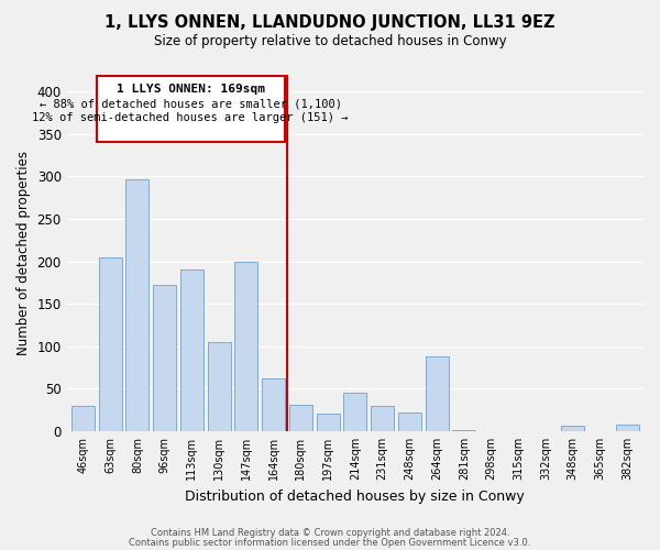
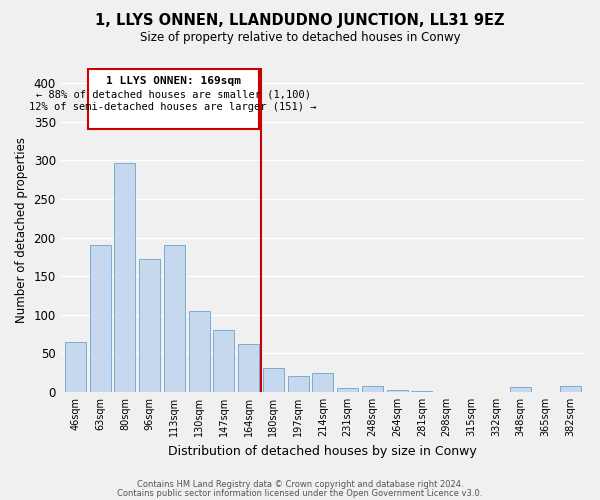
46sqm: 30 -> 65
63sqm: 204 -> 190
147sqm: 200 -> 80
214sqm: 46 -> 25
231sqm: 30 -> 5
248sqm: 22 -> 8
264sqm: 88 -> 3
